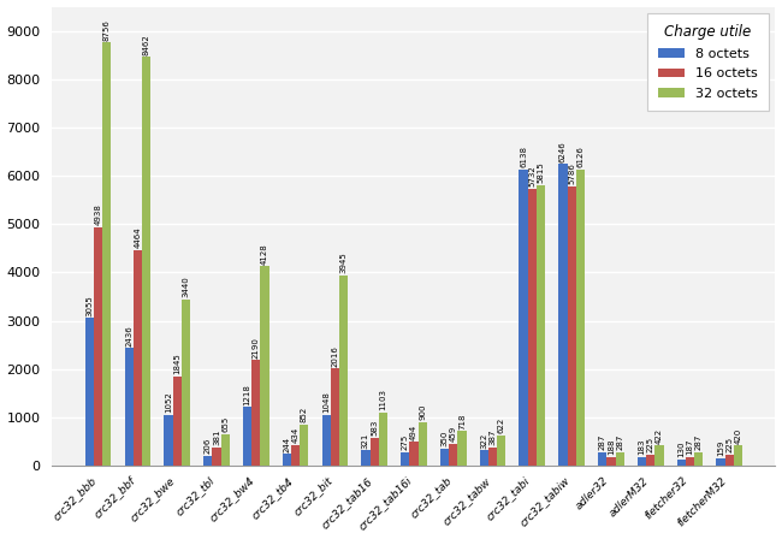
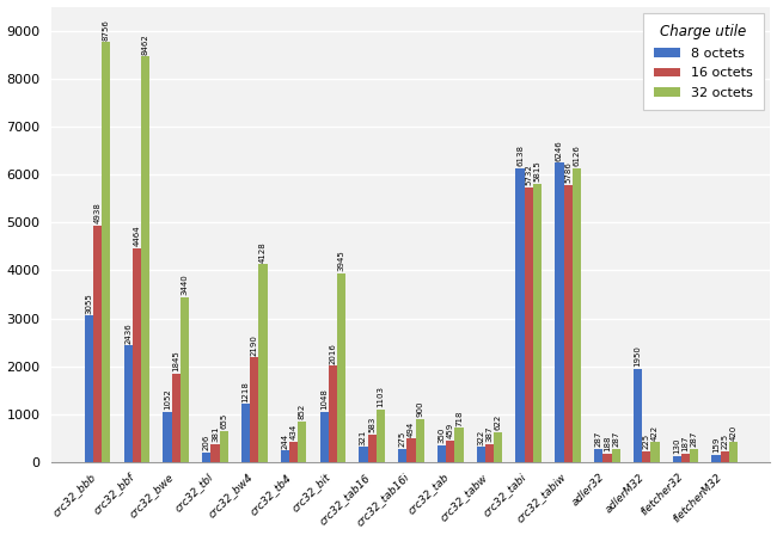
8 octets/adlerM32: 180 -> 1950
